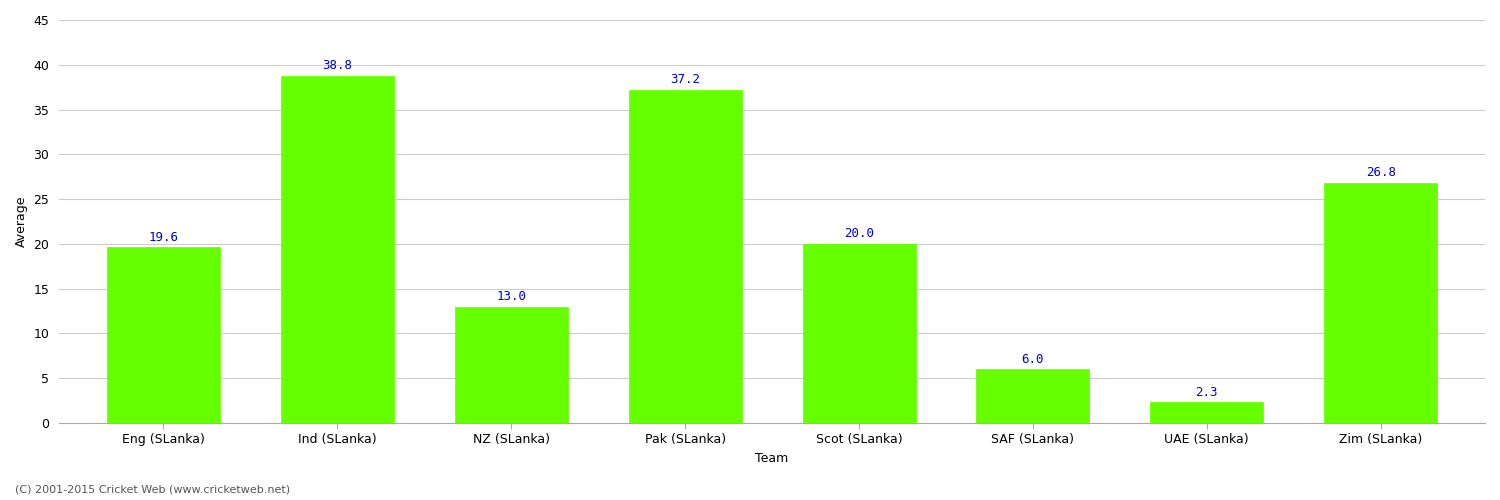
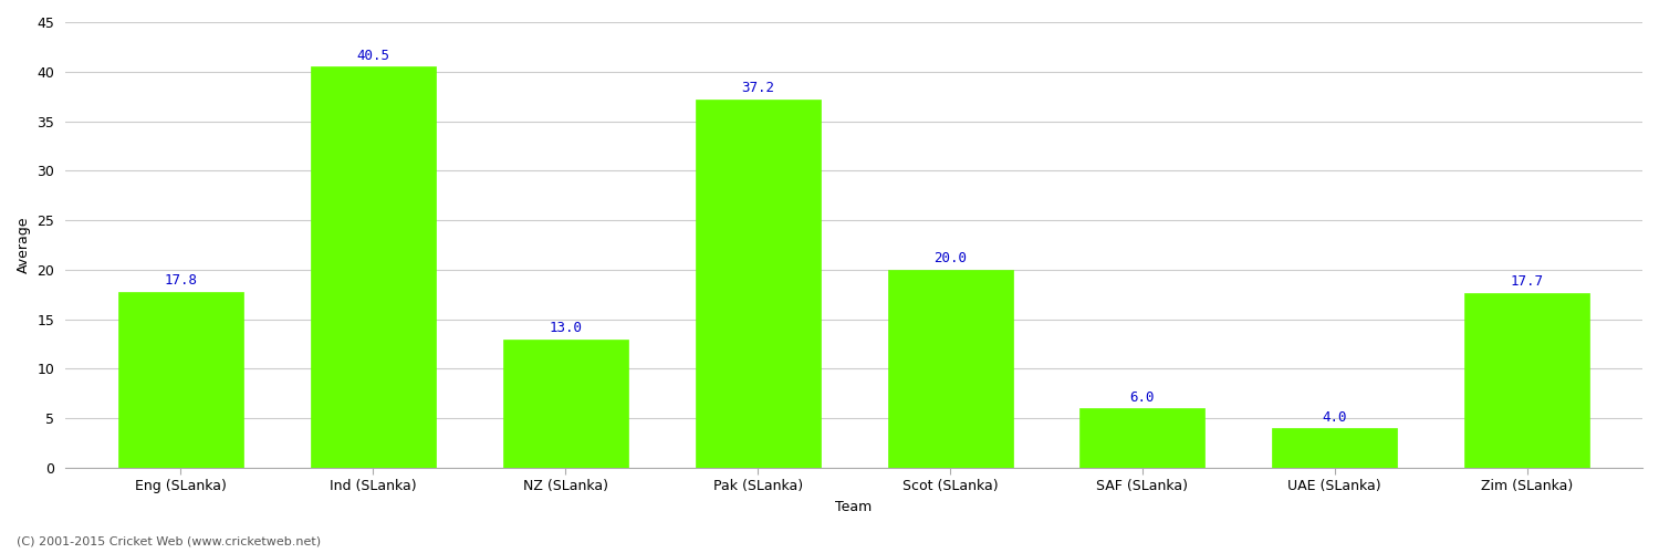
Eng (SLanka): 19.6 -> 17.8
Ind (SLanka): 38.8 -> 40.5
UAE (SLanka): 2.3 -> 4.0
Zim (SLanka): 26.8 -> 17.7
